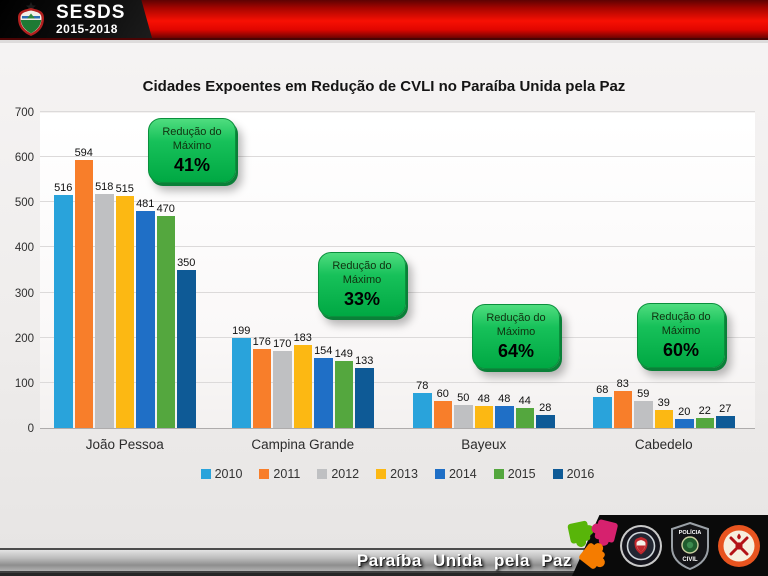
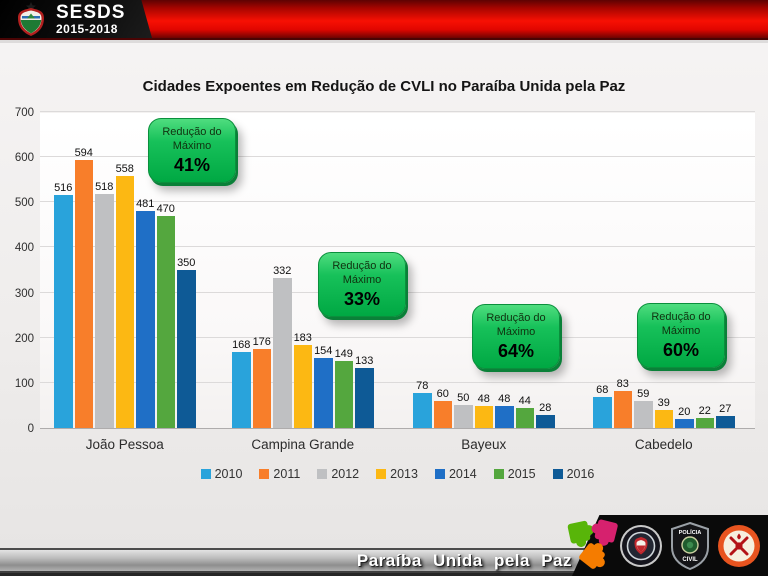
2013/João Pessoa: 515 -> 558
2010/Campina Grande: 199 -> 168
2012/Campina Grande: 170 -> 332
